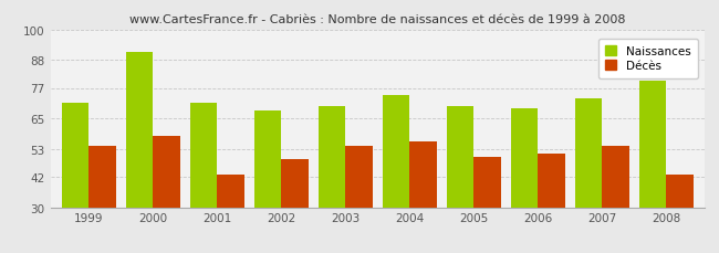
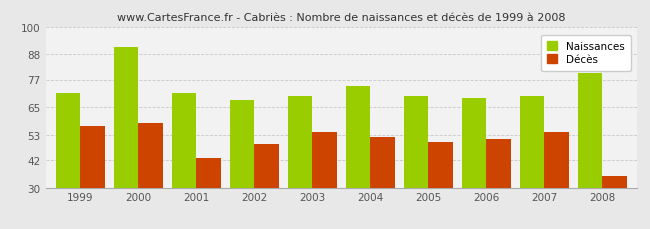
Décès/1999: 54 -> 57
Décès/2004: 56 -> 52
Naissances/2007: 73 -> 70
Décès/2008: 43 -> 35
